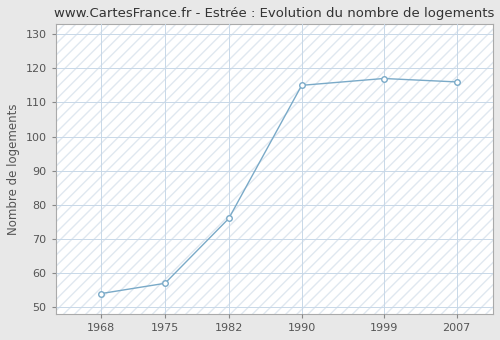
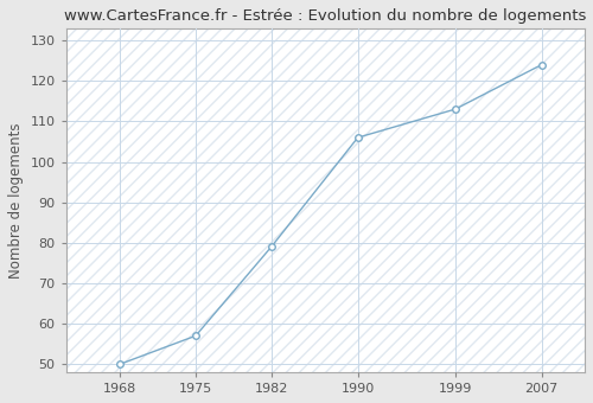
1968: 54 -> 50
1982: 76 -> 79
1990: 115 -> 106
1999: 117 -> 113
2007: 116 -> 124
